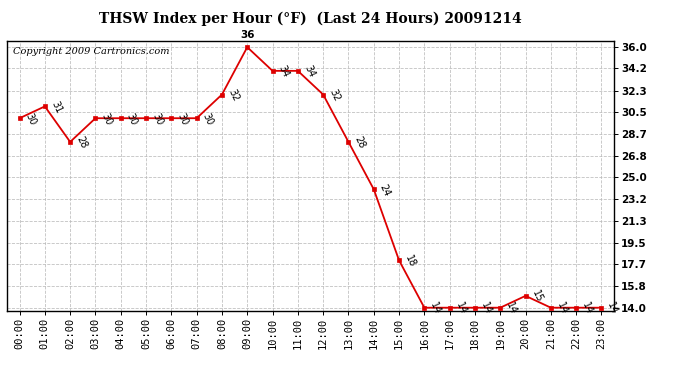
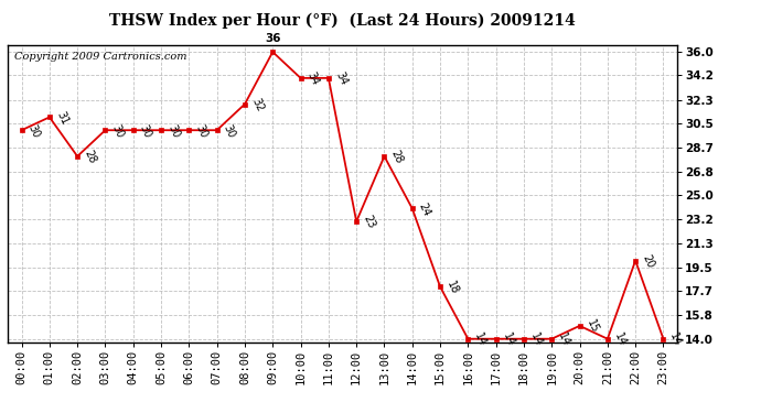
12:00: 32 -> 23
22:00: 14 -> 20
